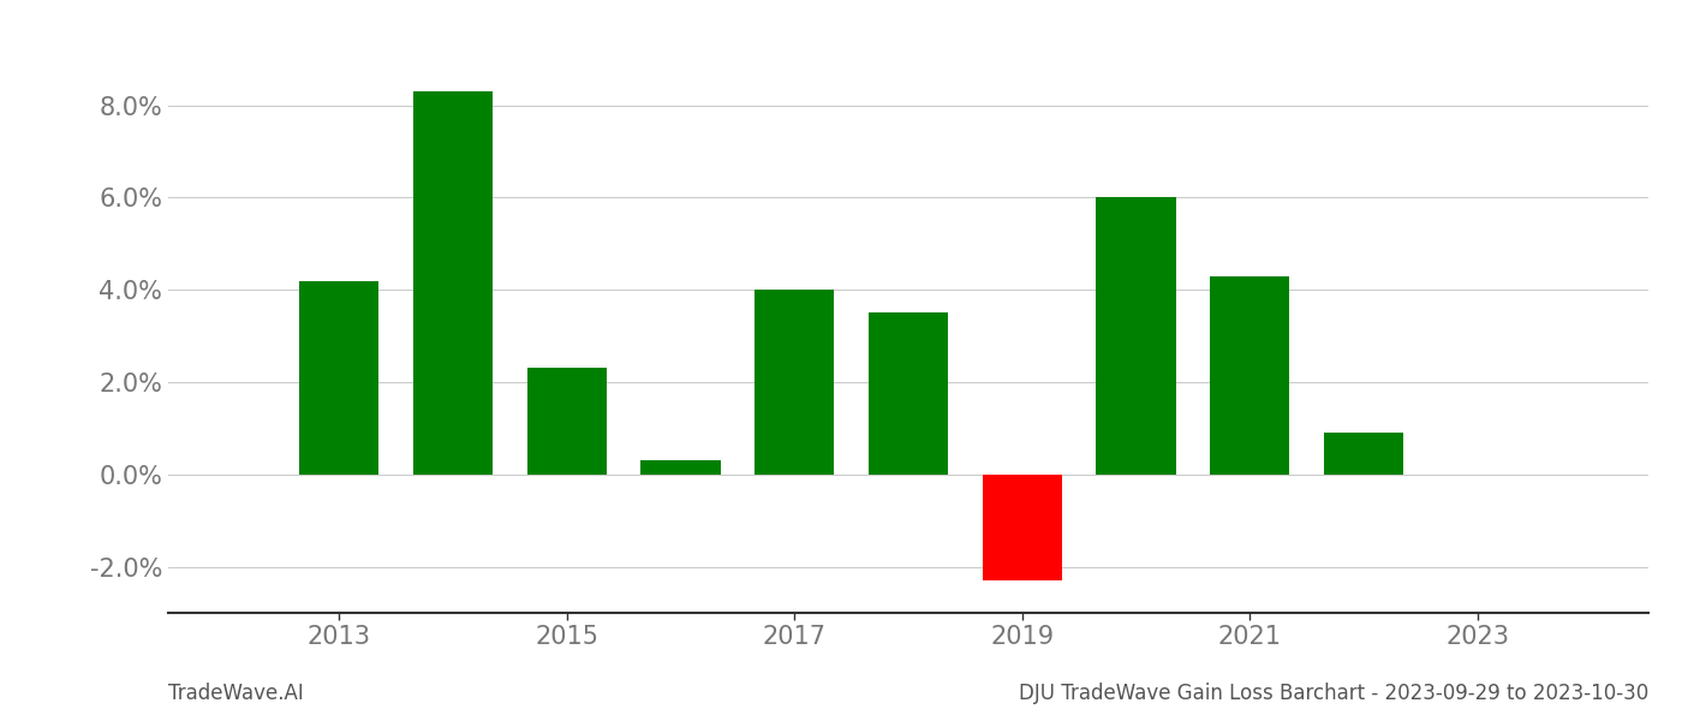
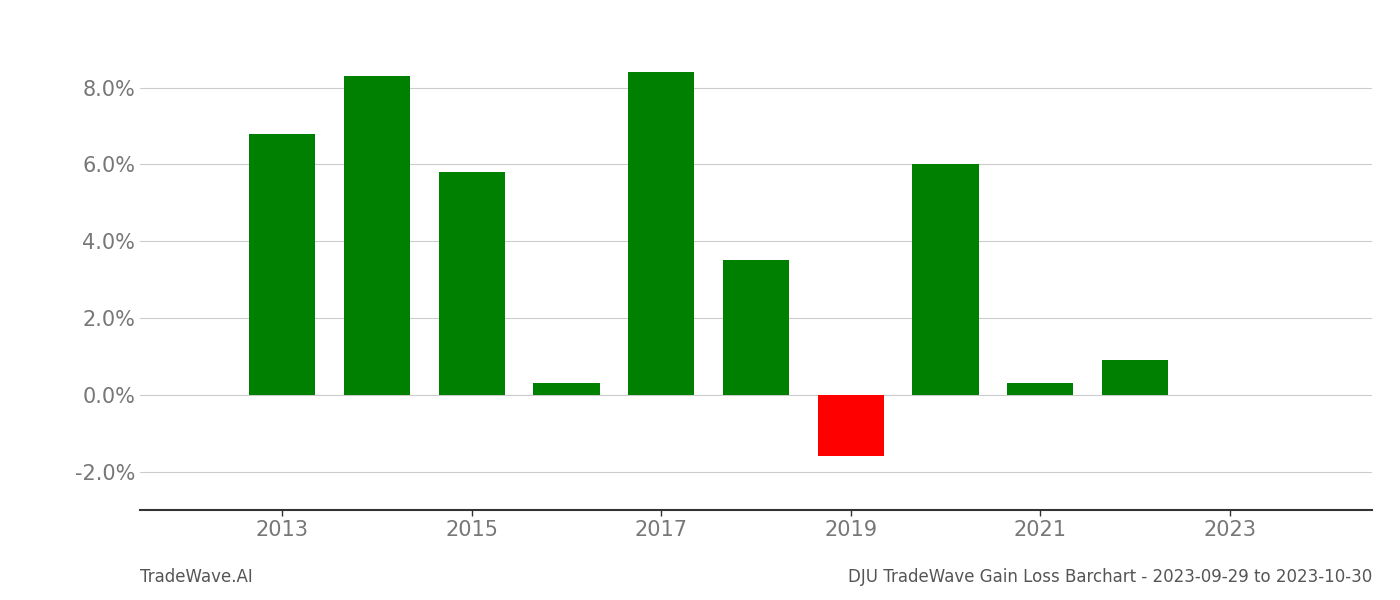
2013: 4.2% -> 6.8%
2015: 2.3% -> 5.8%
2017: 4.0% -> 8.4%
2019: -2.3% -> -1.6%
2021: 4.3% -> 0.3%
